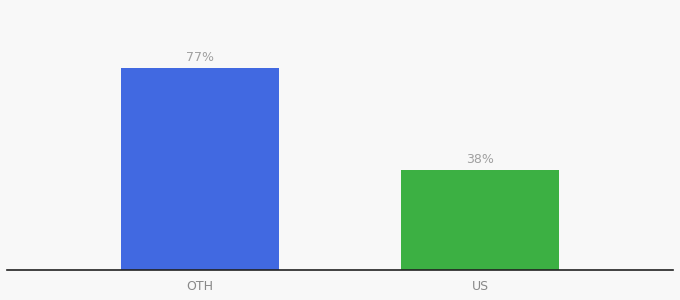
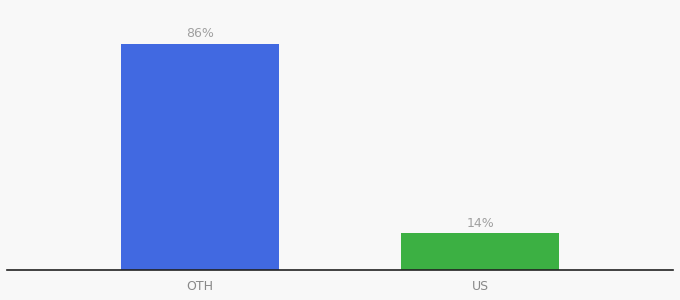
OTH: 77% -> 86%
US: 38% -> 14%
